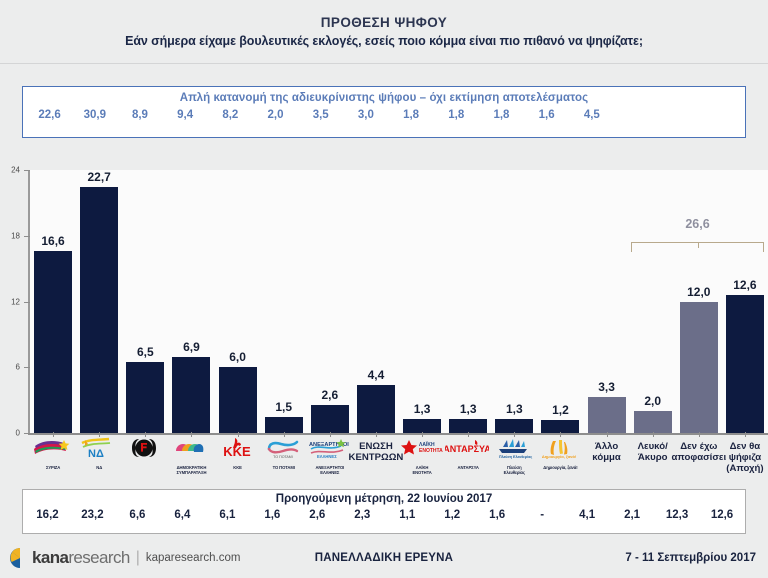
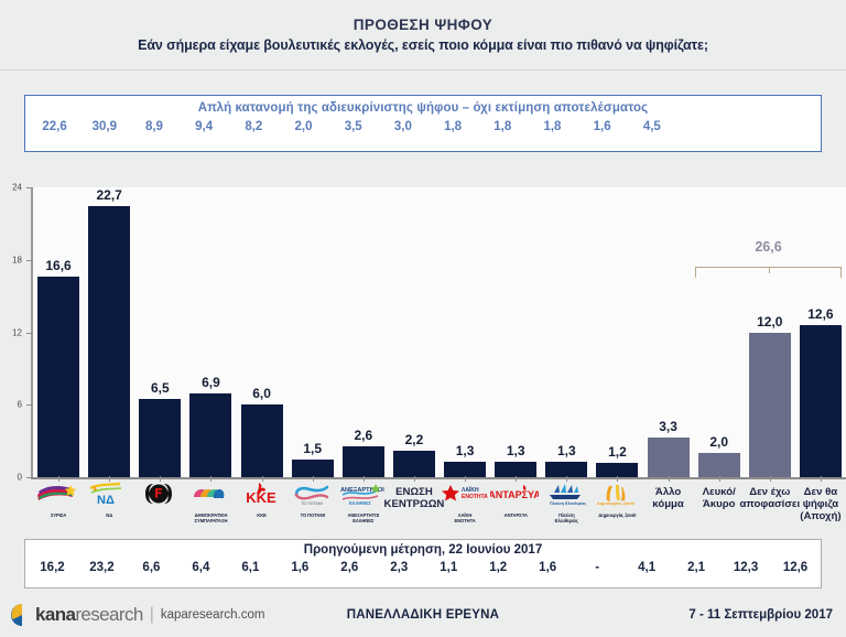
ΕΝΩΣΗ ΚΕΝΤΡΩΩΝ: 4,4 -> 2,2
